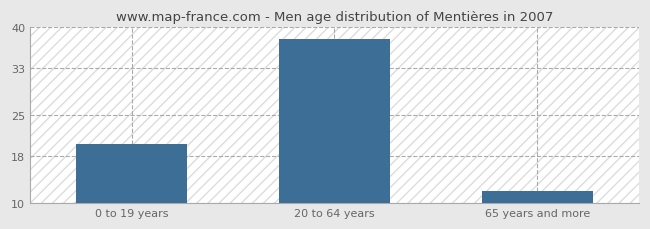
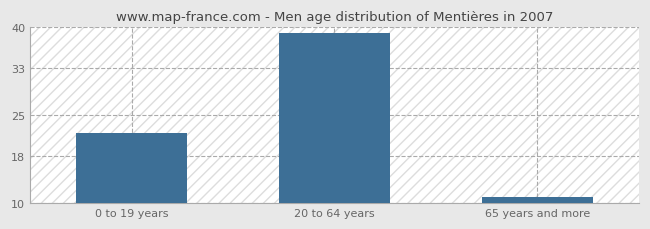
0 to 19 years: 20 -> 22
20 to 64 years: 38 -> 39
65 years and more: 12 -> 11
